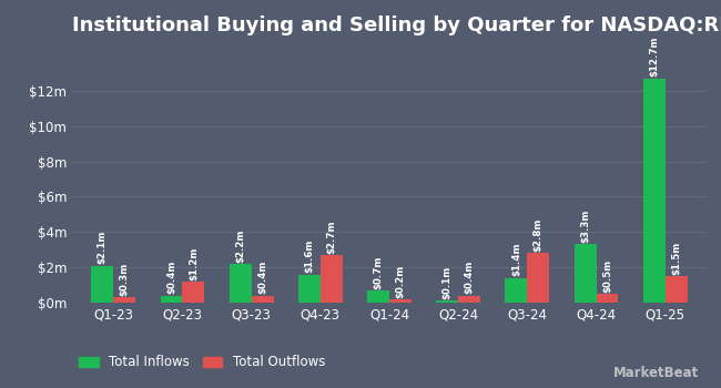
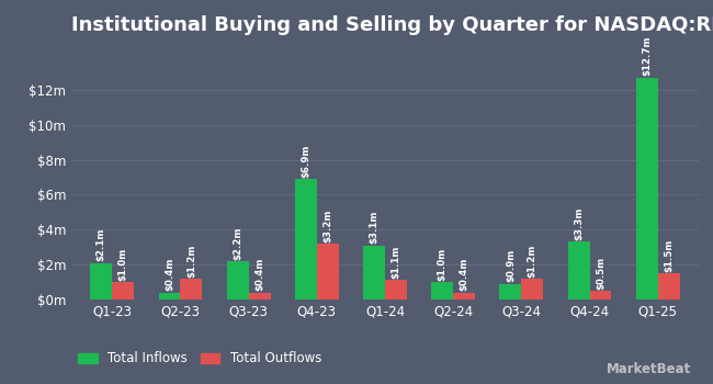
Total Outflows/Q1-23: $0.3m -> $1.0m
Total Inflows/Q4-23: $1.6m -> $6.9m
Total Outflows/Q4-23: $2.7m -> $3.2m
Total Inflows/Q1-24: $0.7m -> $3.1m
Total Outflows/Q1-24: $0.2m -> $1.1m
Total Inflows/Q2-24: $0.1m -> $1.0m
Total Inflows/Q3-24: $1.4m -> $0.9m
Total Outflows/Q3-24: $2.8m -> $1.2m
